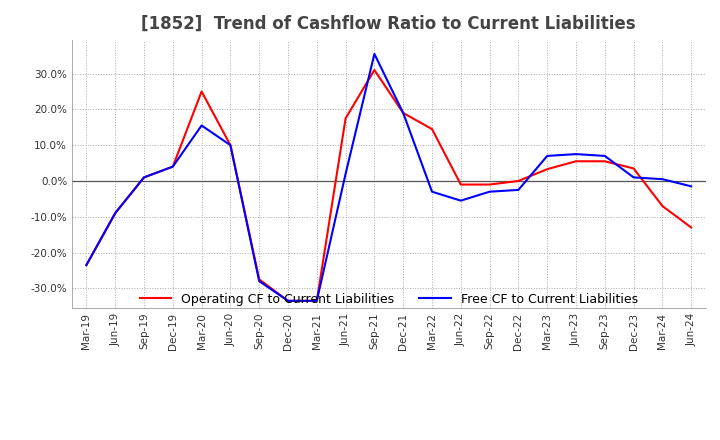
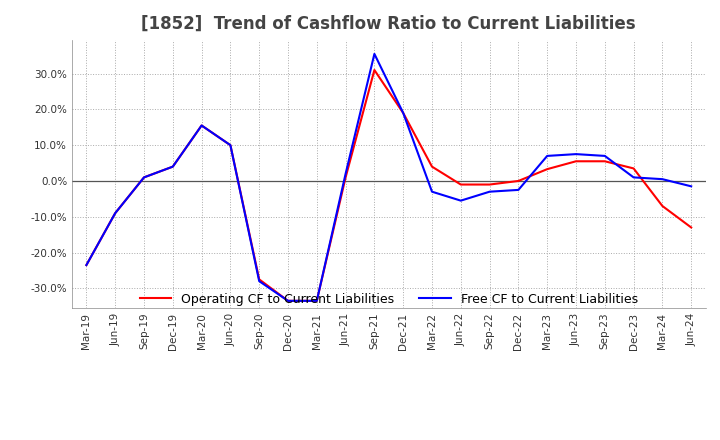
Operating CF to Current Liabilities/Mar-20: 25.0% -> 15.5%
Operating CF to Current Liabilities/Jun-21: 17.5% -> 1.0%
Operating CF to Current Liabilities/Mar-22: 14.5% -> 4.0%
